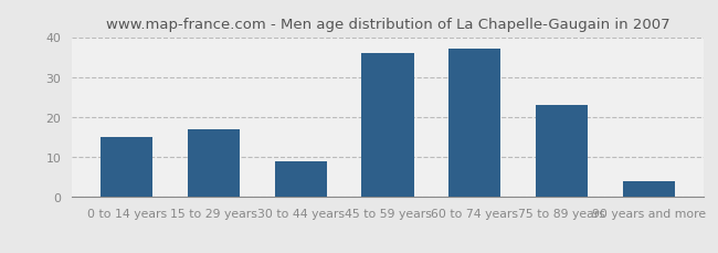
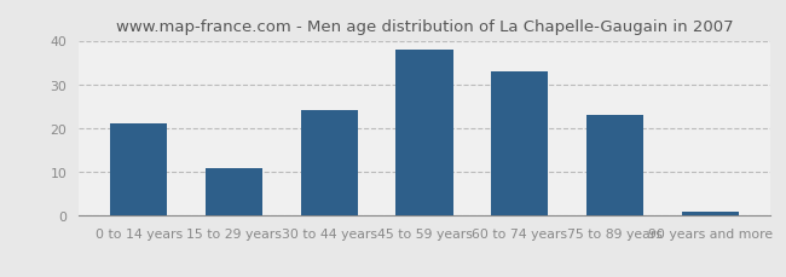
0 to 14 years: 15 -> 21
15 to 29 years: 17 -> 11
30 to 44 years: 9 -> 24
45 to 59 years: 36 -> 38
60 to 74 years: 37 -> 33
90 years and more: 4 -> 1
